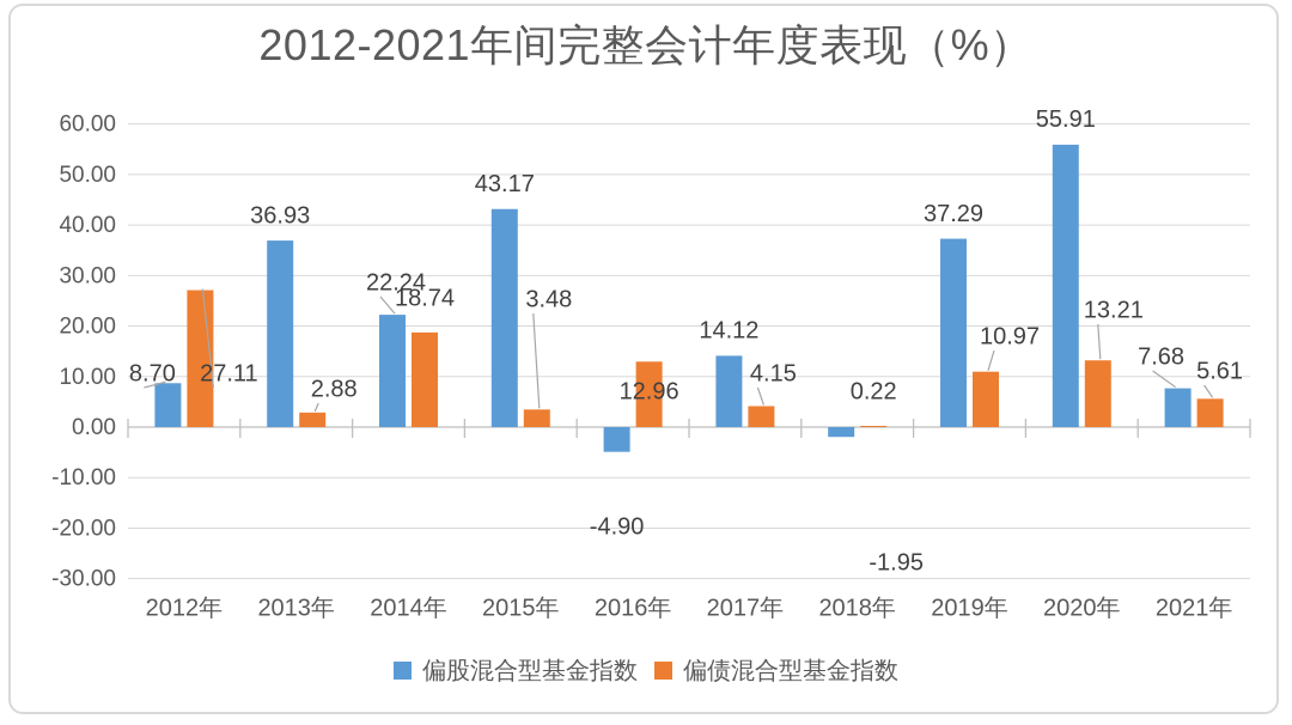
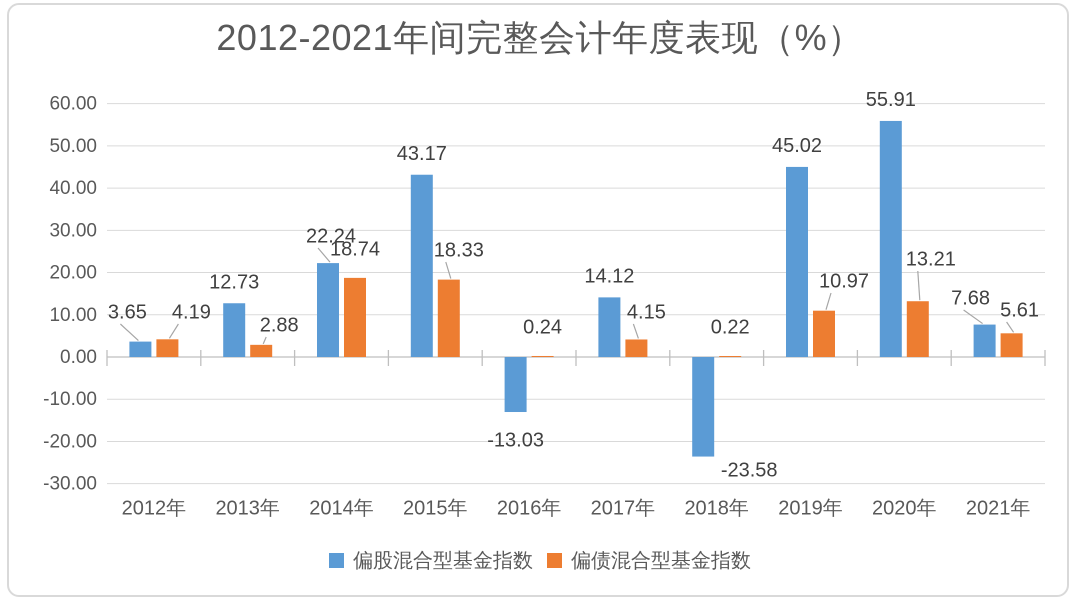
偏股混合型基金指数/2012年: 8.70 -> 3.65
偏债混合型基金指数/2012年: 27.11 -> 4.19
偏股混合型基金指数/2013年: 36.93 -> 12.73
偏债混合型基金指数/2015年: 3.48 -> 18.33
偏股混合型基金指数/2016年: -4.90 -> -13.03
偏债混合型基金指数/2016年: 12.96 -> 0.24
偏股混合型基金指数/2018年: -1.95 -> -23.58
偏股混合型基金指数/2019年: 37.29 -> 45.02
